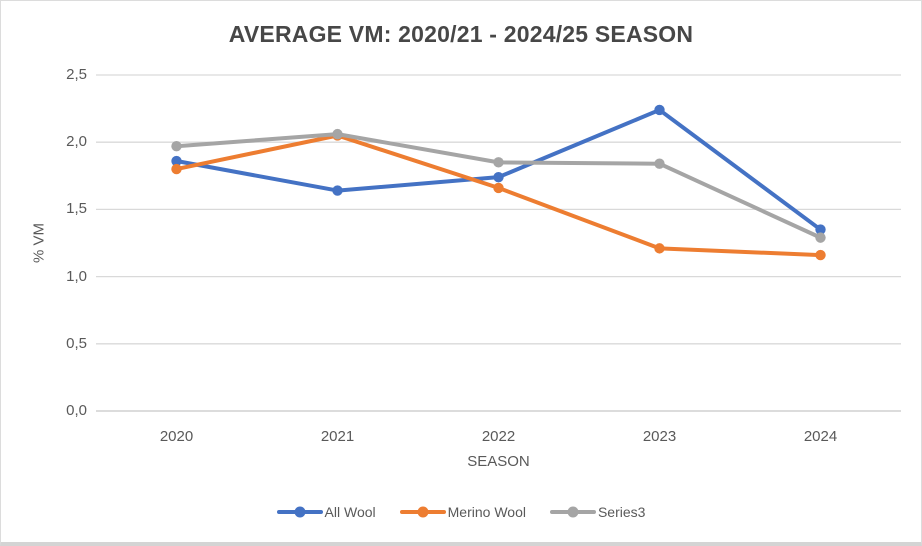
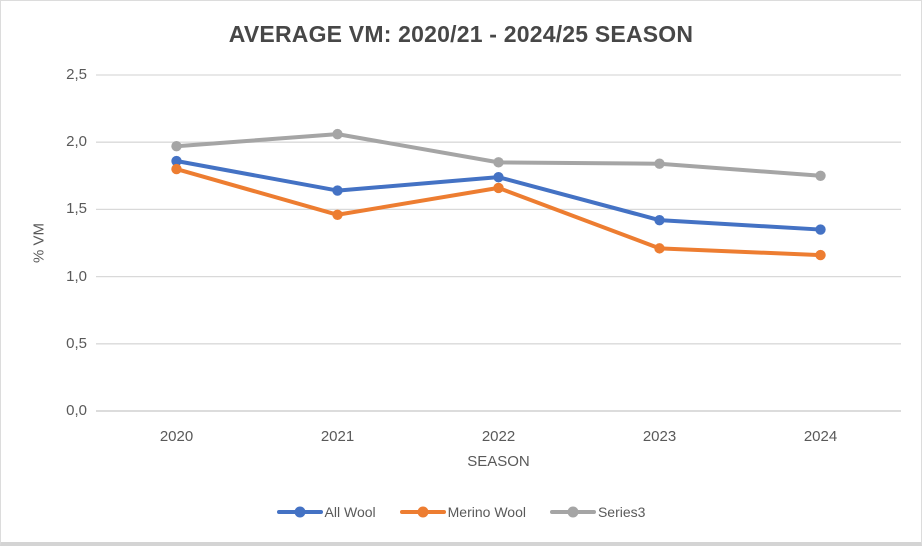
Merino Wool/2021: 2,05 -> 1,46
All Wool/2023: 2,24 -> 1,42
Series3/2024: 1,29 -> 1,75
